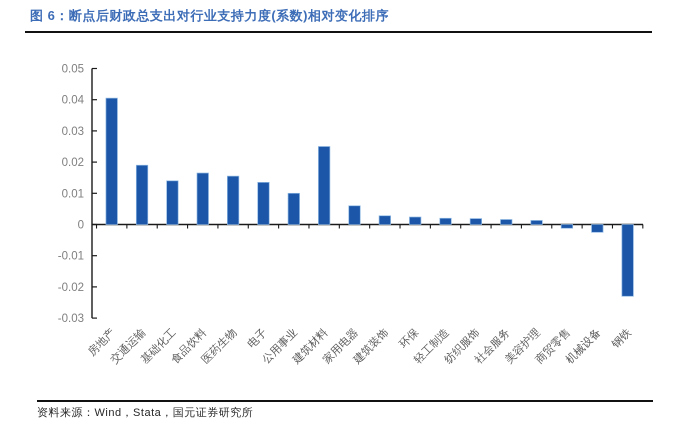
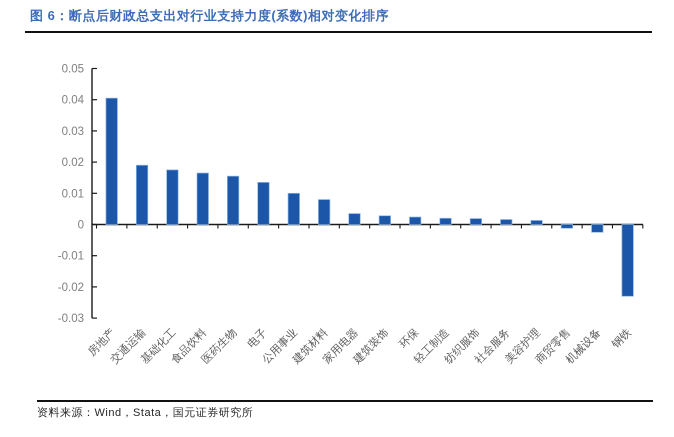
基础化工: 0.014 -> 0.018
建筑材料: 0.025 -> 0.008
家用电器: 0.006 -> 0.004
